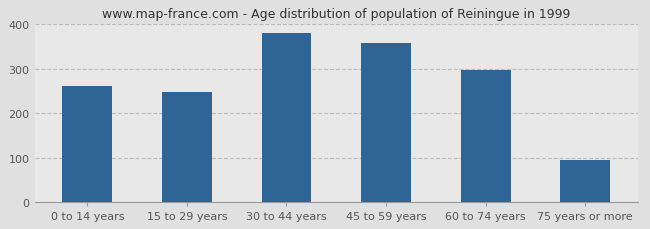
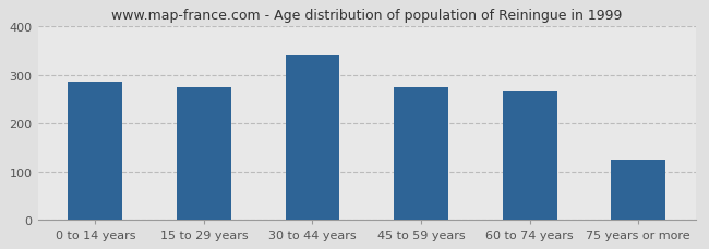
0 to 14 years: 261 -> 285
15 to 29 years: 247 -> 275
30 to 44 years: 380 -> 340
45 to 59 years: 358 -> 275
60 to 74 years: 297 -> 265
75 years or more: 95 -> 125
